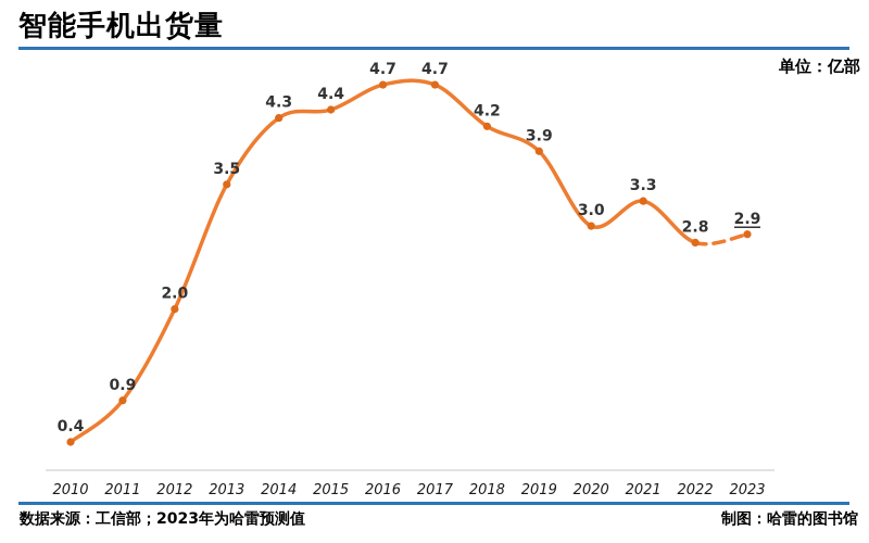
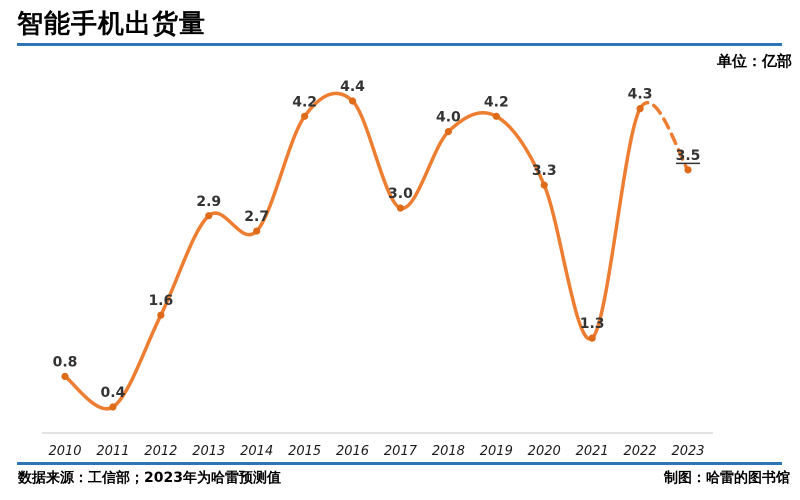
2010: 0.4 -> 0.8
2011: 0.9 -> 0.4
2012: 2.0 -> 1.6
2013: 3.5 -> 2.9
2014: 4.3 -> 2.7
2015: 4.4 -> 4.2
2016: 4.7 -> 4.4
2017: 4.7 -> 3.0
2018: 4.2 -> 4.0
2019: 3.9 -> 4.2
2020: 3.0 -> 3.3
2021: 3.3 -> 1.3
2022: 2.8 -> 4.3
2023: 2.9 -> 3.5
